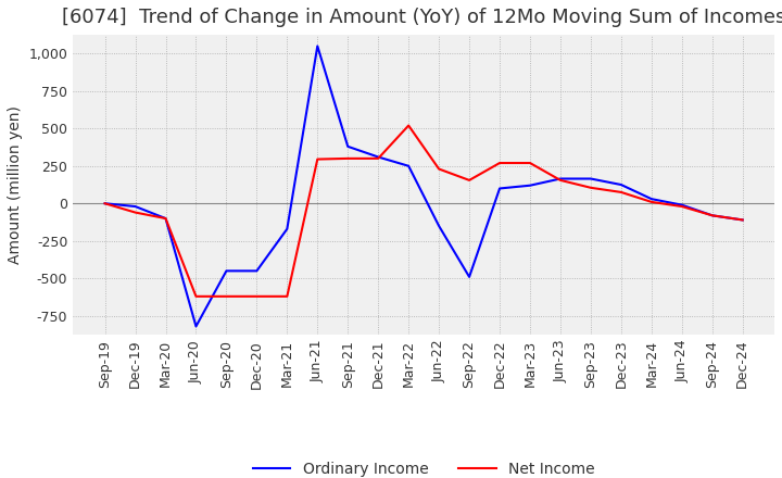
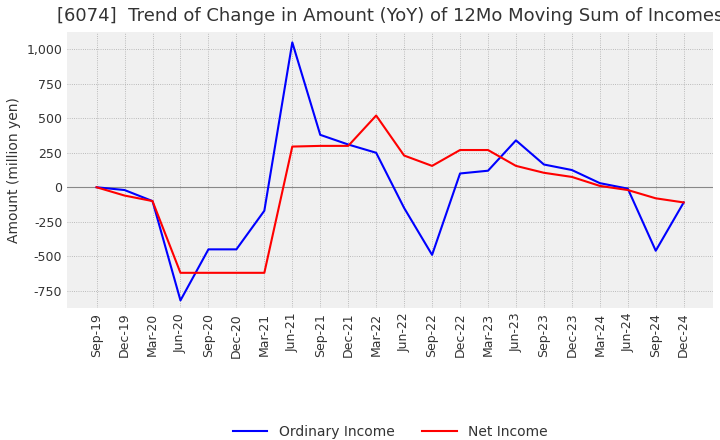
Ordinary Income/Jun-23: 160 -> 340
Ordinary Income/Sep-24: -80 -> -460
